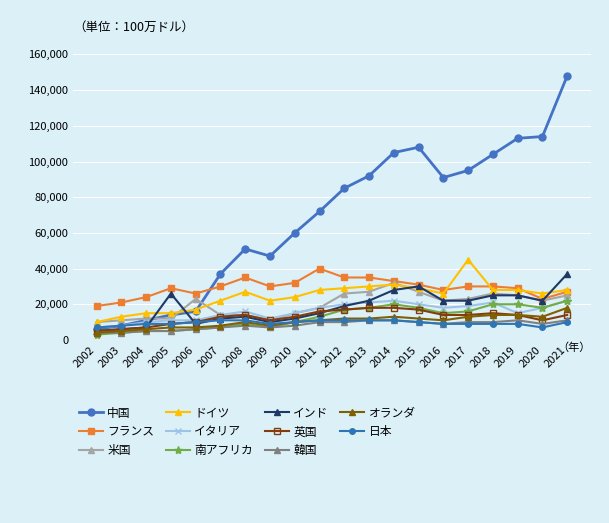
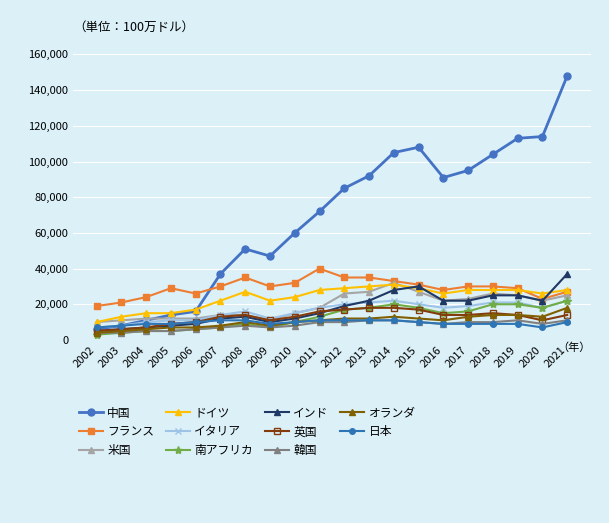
インド/2005: 26,000 -> 8,000
米国/2006: 23,000 -> 12,000
ドイツ/2017: 45,000 -> 28,000
イタリア/2019: 15,000 -> 21,000
